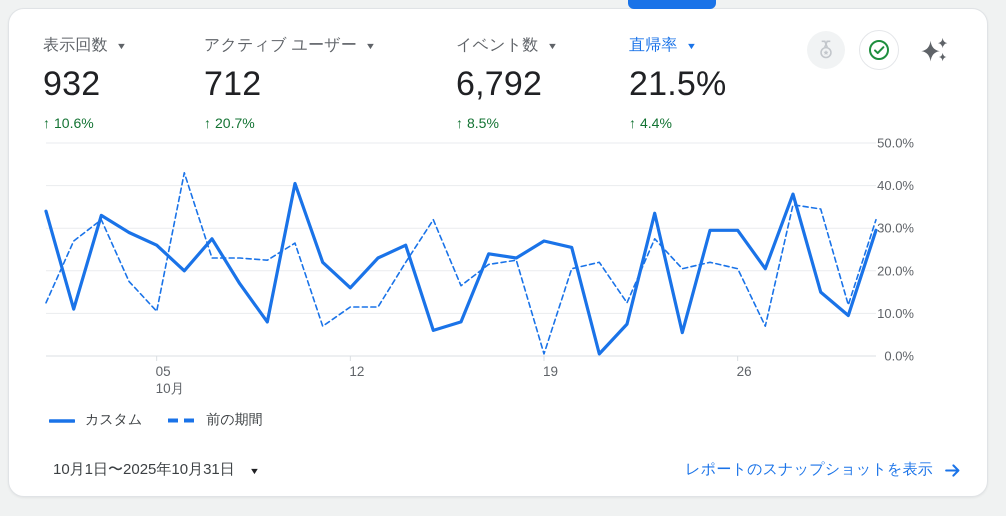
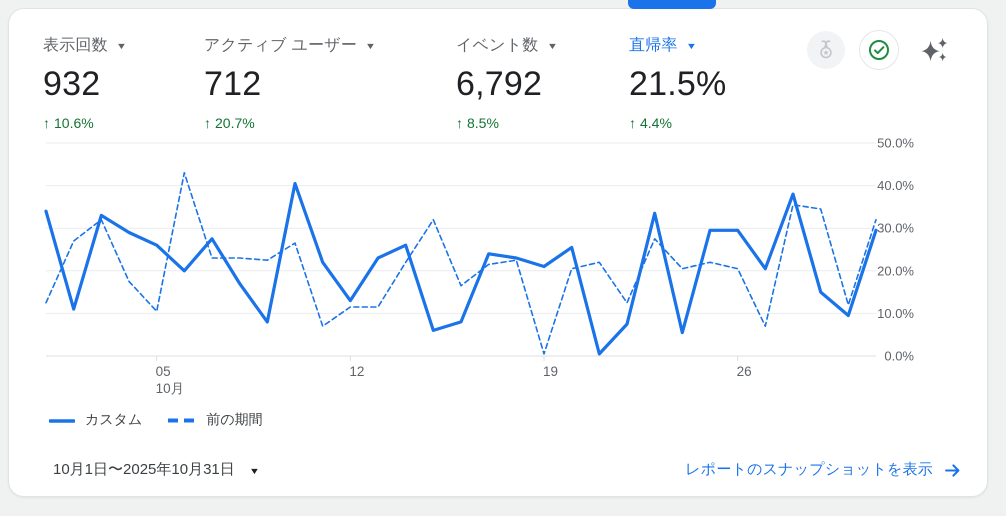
カスタム/12: 16% -> 13%
カスタム/19: 27% -> 21%
